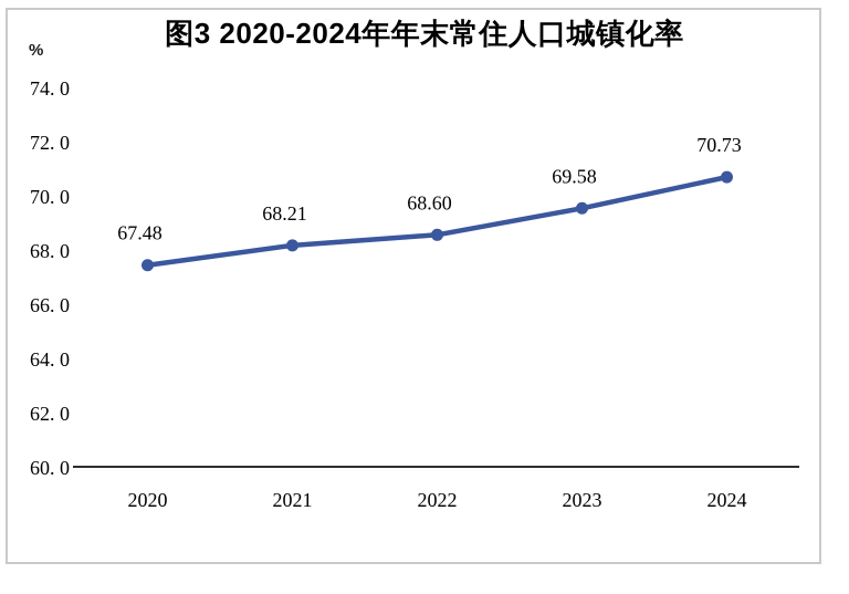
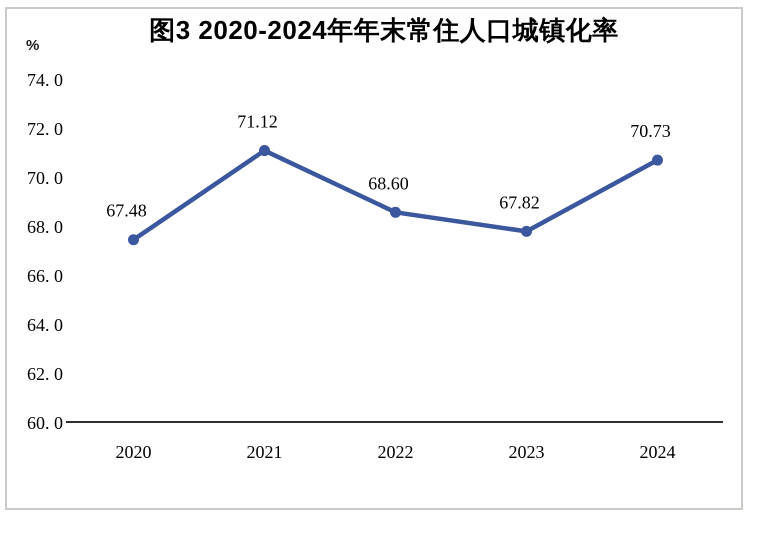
2021: 68.21 -> 71.12
2023: 69.58 -> 67.82
